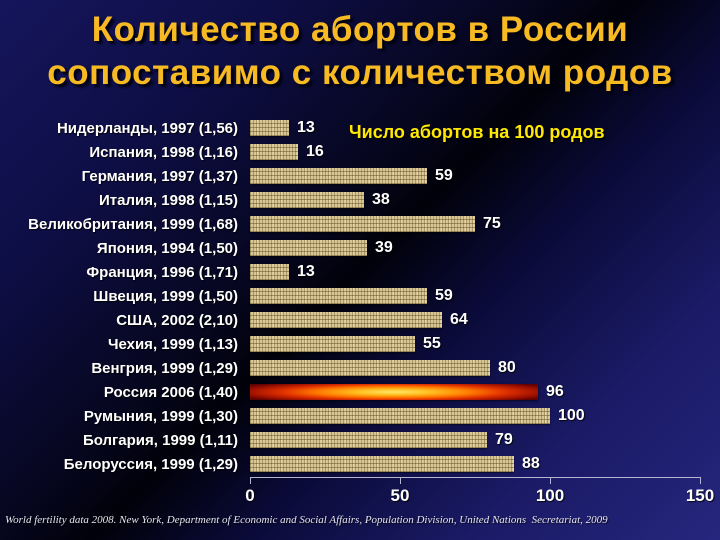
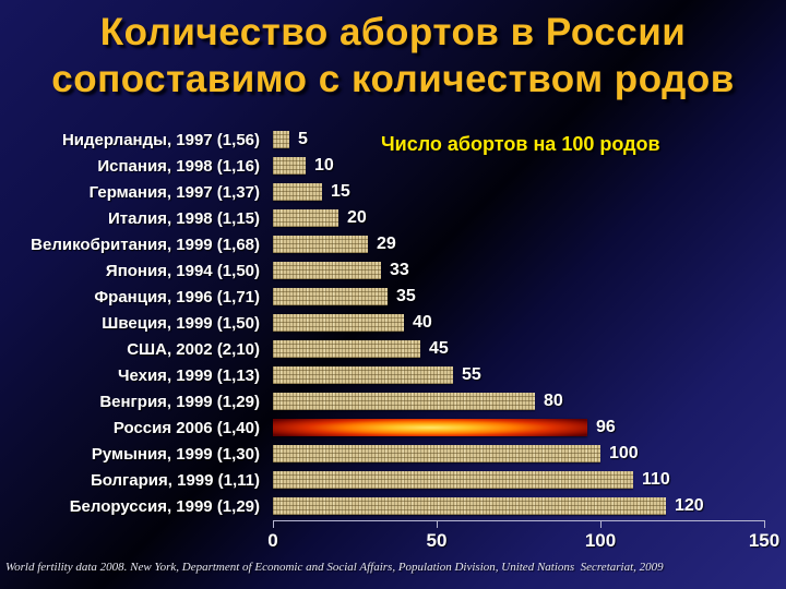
Нидерланды, 1997 (1,56): 13 -> 5
Испания, 1998 (1,16): 16 -> 10
Германия, 1997 (1,37): 59 -> 15
Италия, 1998 (1,15): 38 -> 20
Великобритания, 1999 (1,68): 75 -> 29
Япония, 1994 (1,50): 39 -> 33
Франция, 1996 (1,71): 13 -> 35
Швеция, 1999 (1,50): 59 -> 40
США, 2002 (2,10): 64 -> 45
Болгария, 1999 (1,11): 79 -> 110
Белоруссия, 1999 (1,29): 88 -> 120
